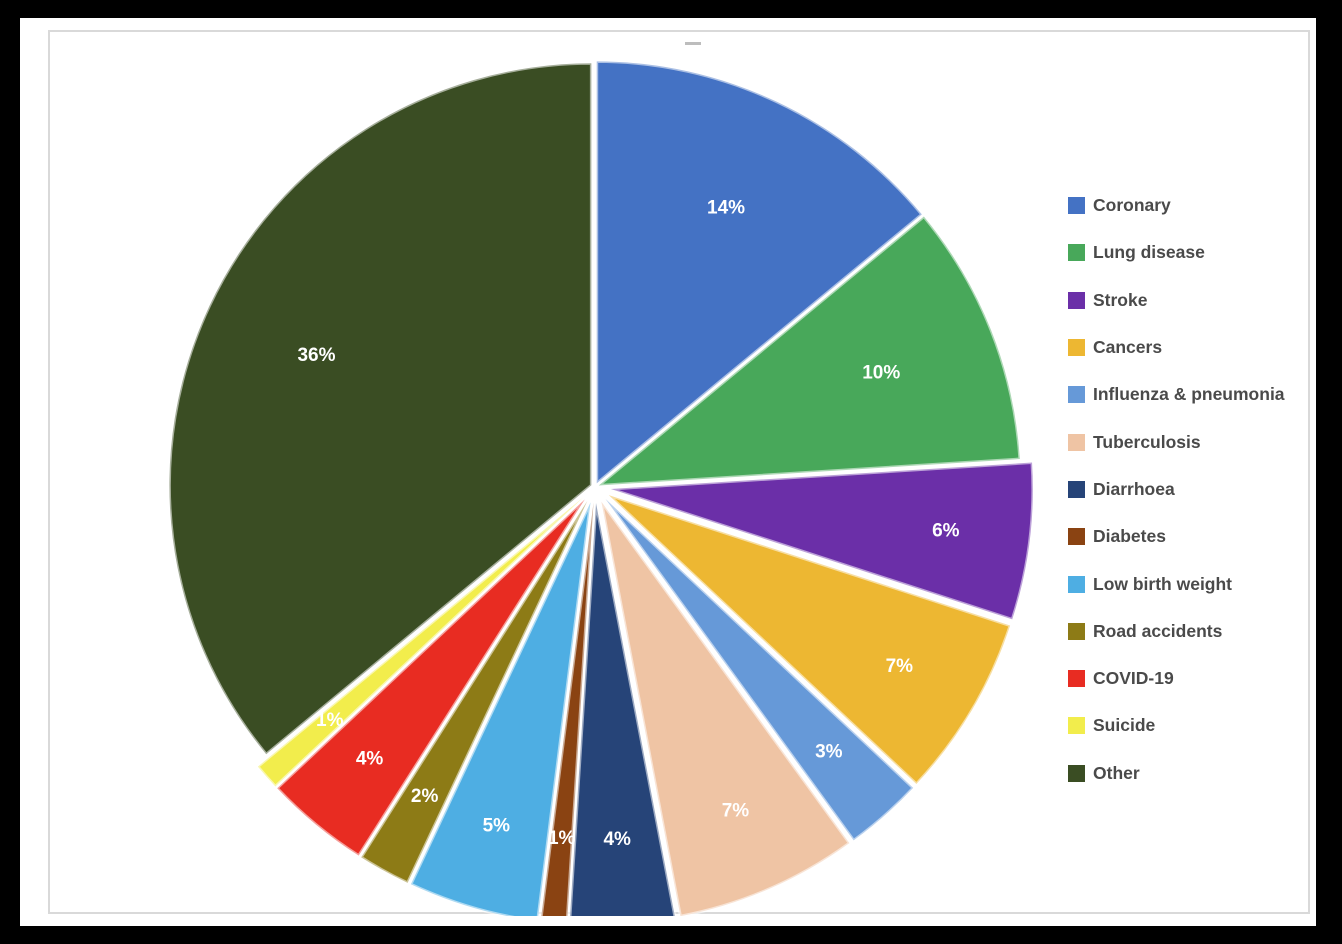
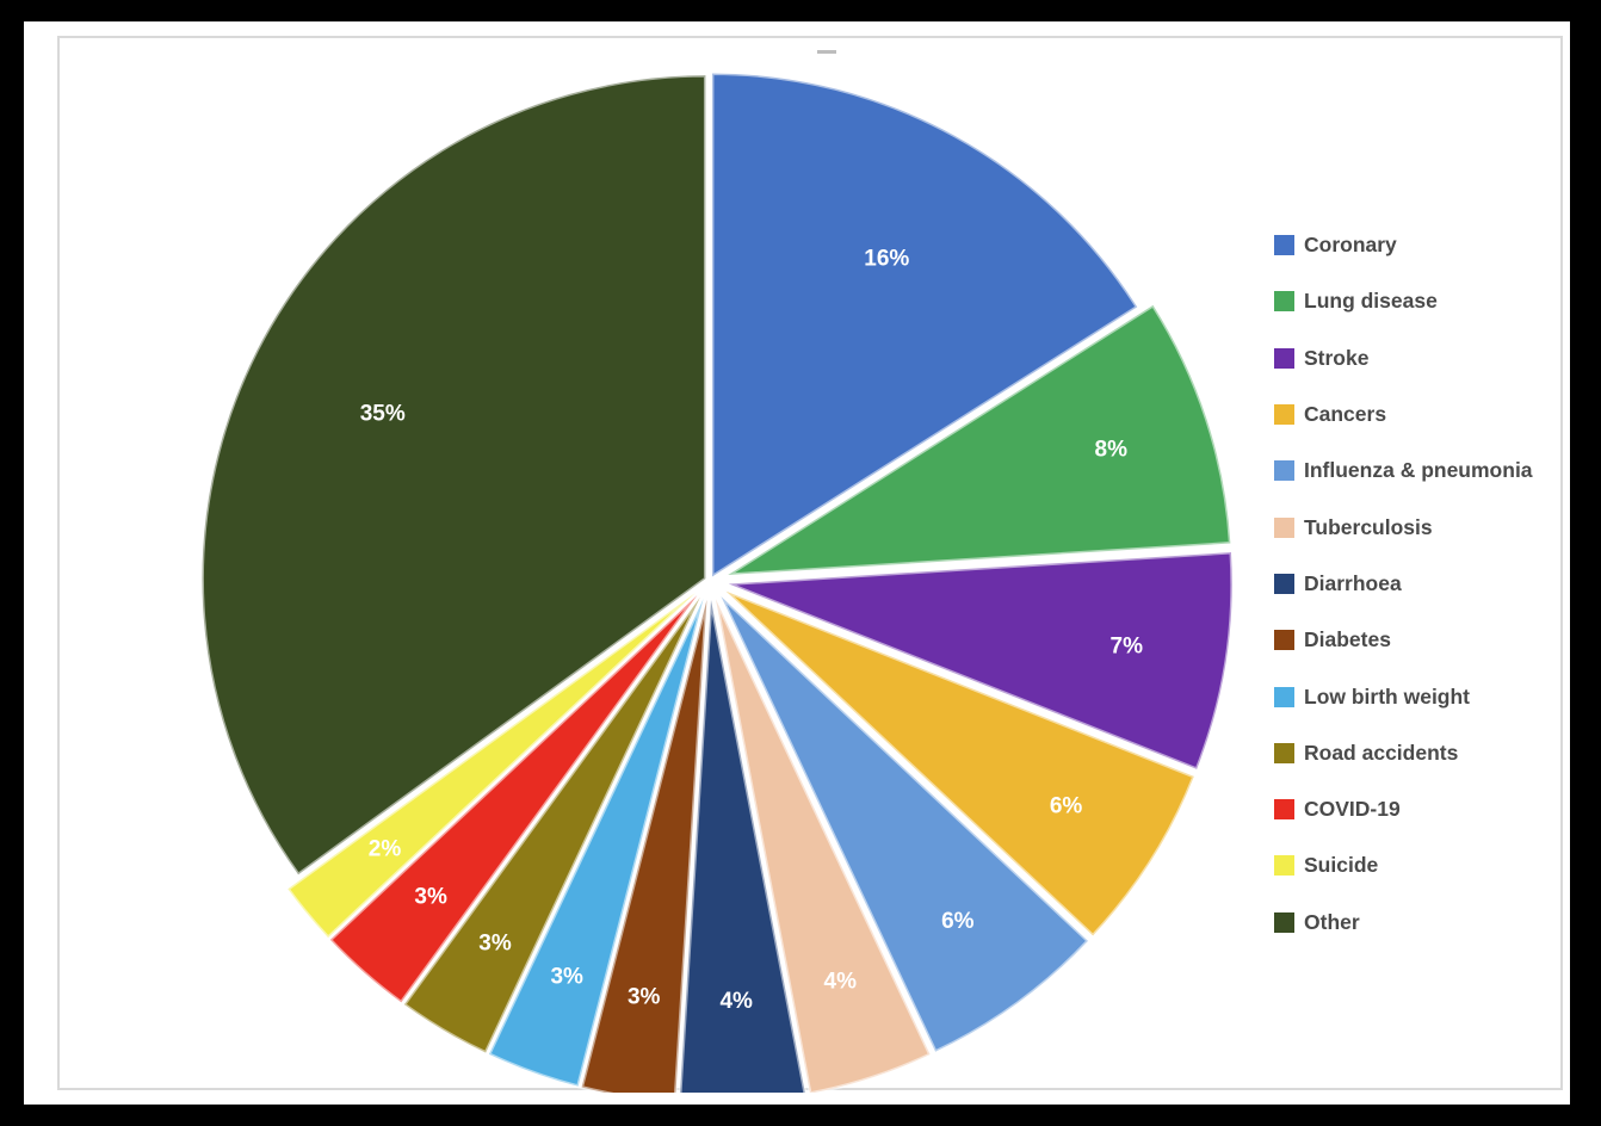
Coronary: 14% -> 16%
Lung disease: 10% -> 8%
Stroke: 6% -> 7%
Cancers: 7% -> 6%
Influenza & pneumonia: 3% -> 6%
Tuberculosis: 7% -> 4%
Diabetes: 1% -> 3%
Low birth weight: 5% -> 3%
Road accidents: 2% -> 3%
COVID-19: 4% -> 3%
Suicide: 1% -> 2%
Other: 36% -> 35%
